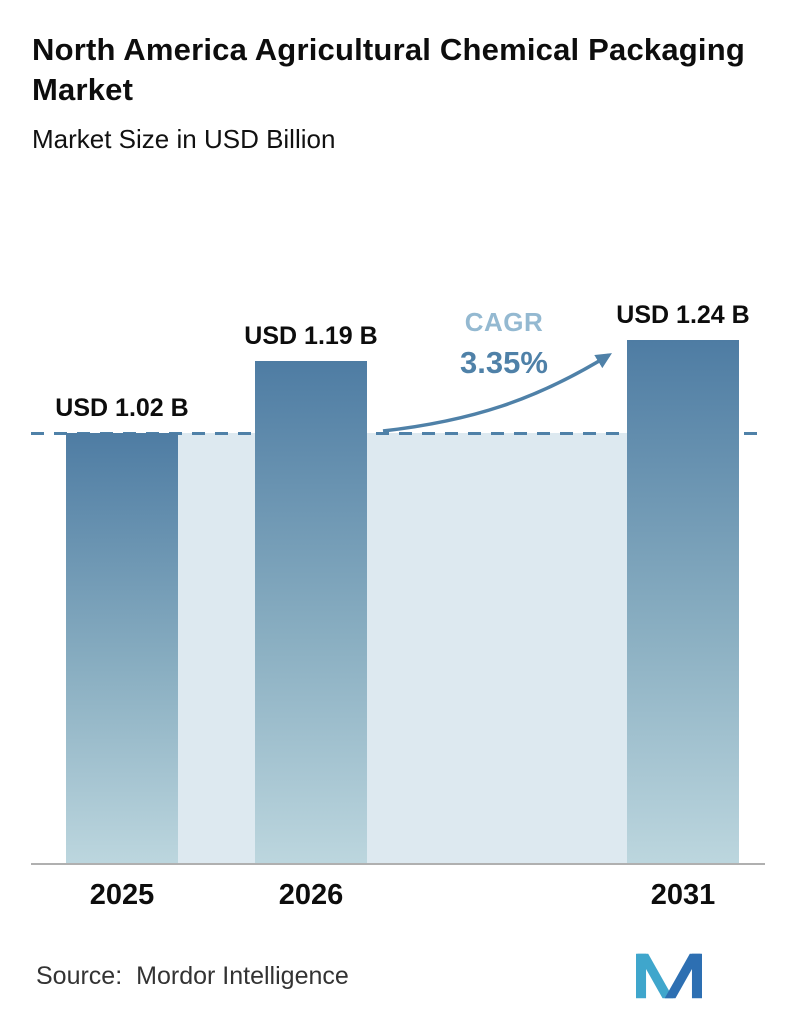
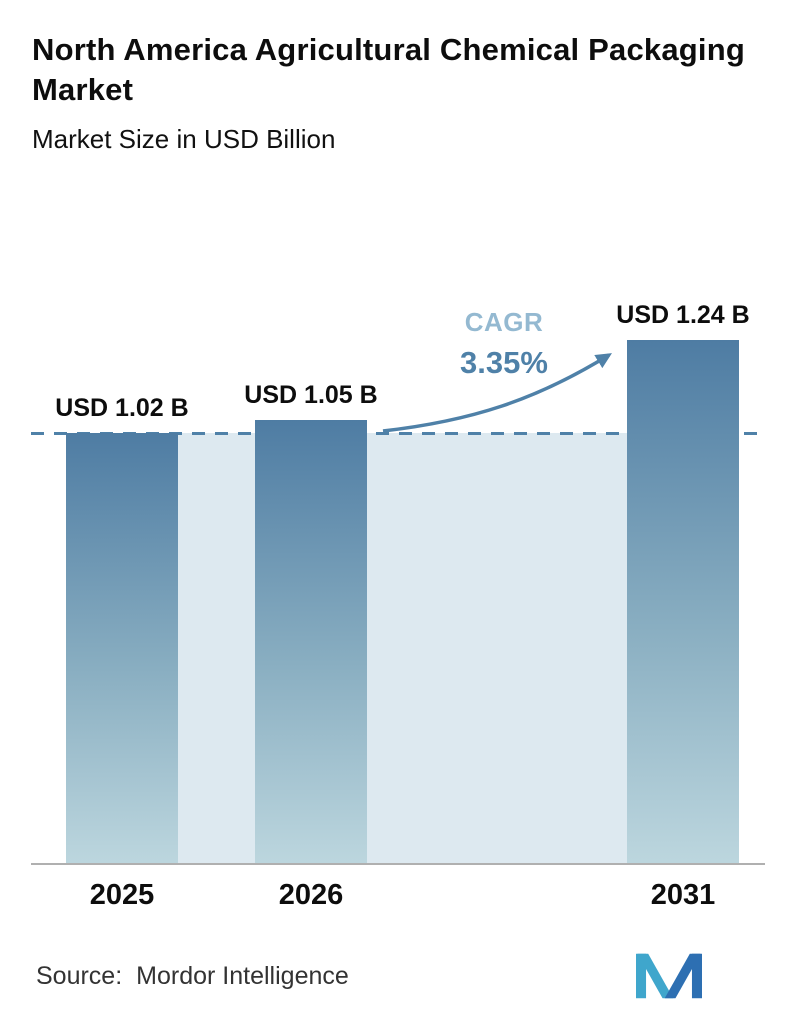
2026: 1.19 -> 1.05
